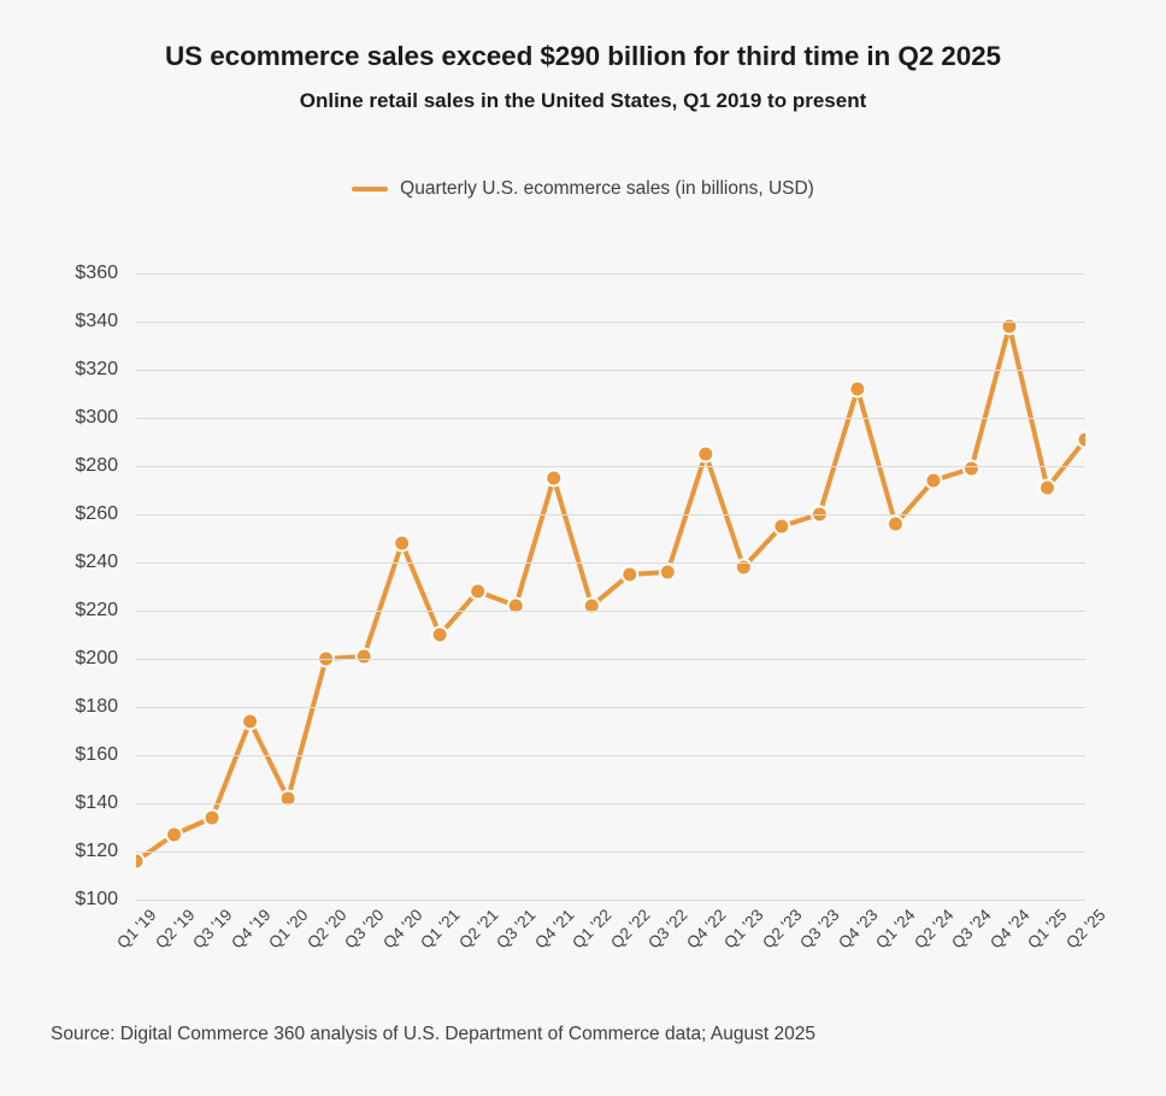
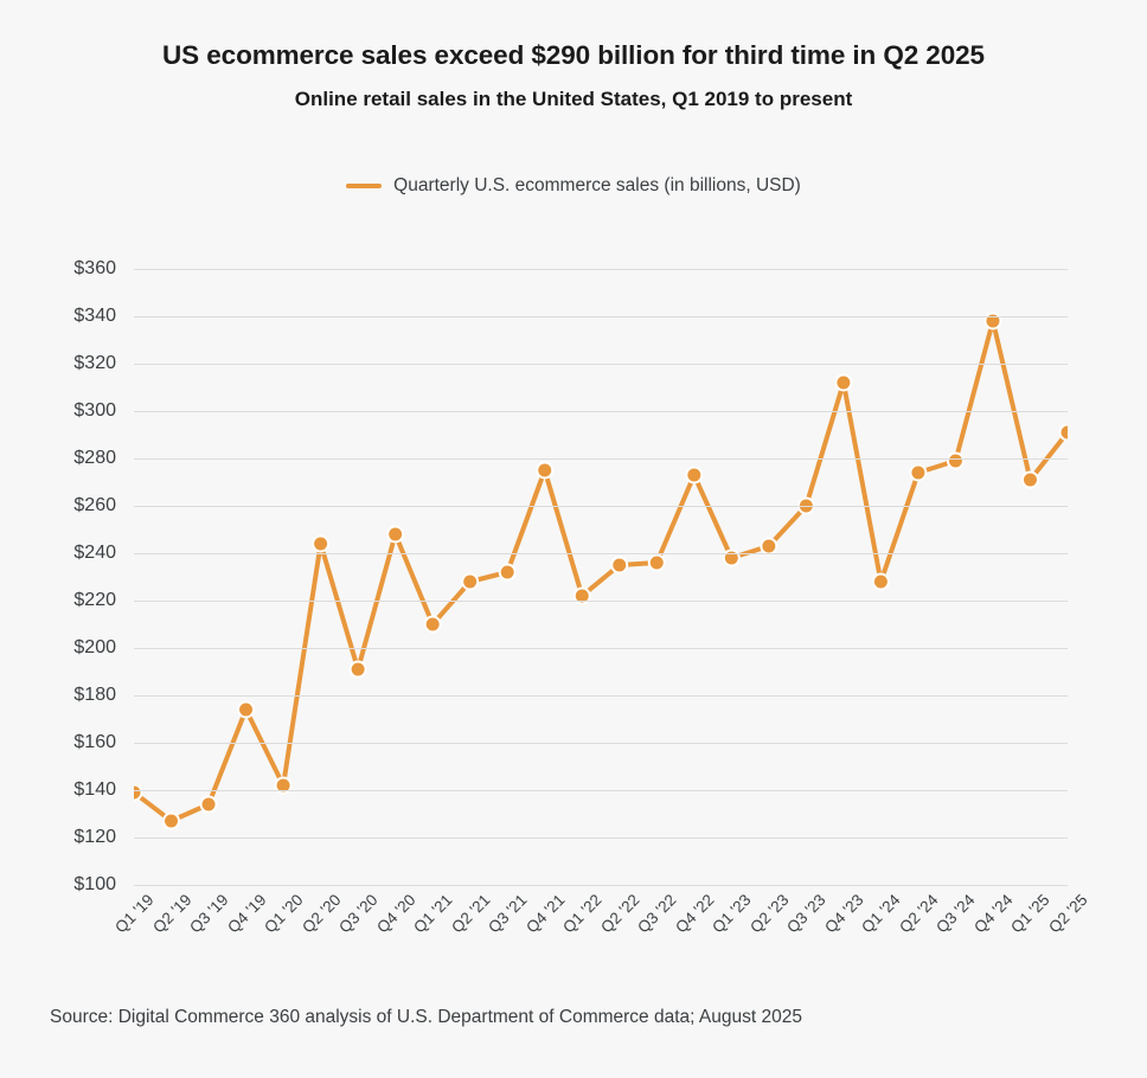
Q1 '19: $116 -> $139
Q2 '20: $200 -> $244
Q3 '20: $201 -> $191
Q3 '21: $222 -> $232
Q4 '22: $285 -> $273
Q2 '23: $255 -> $243
Q1 '24: $256 -> $228
